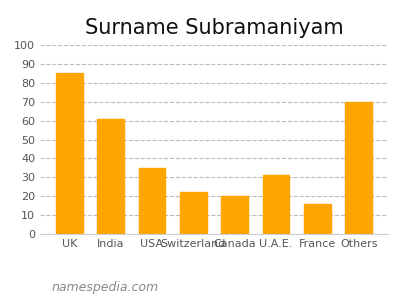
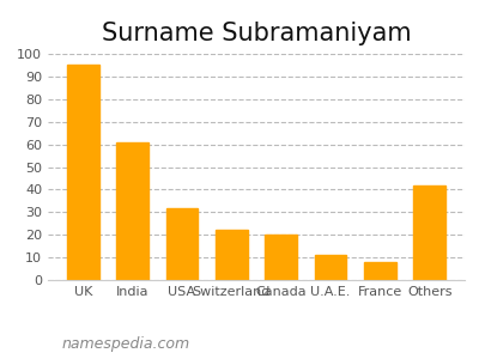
UK: 85 -> 95
USA: 35 -> 32
U.A.E.: 31 -> 11
France: 16 -> 8
Others: 70 -> 42
